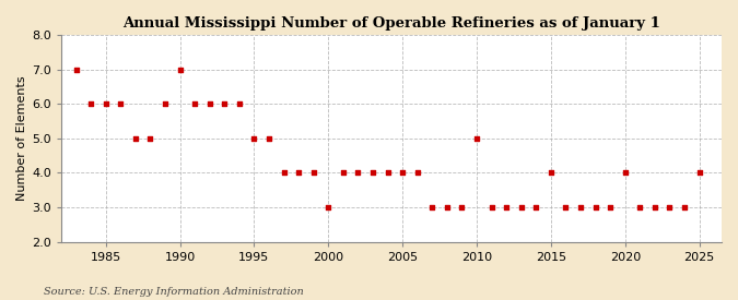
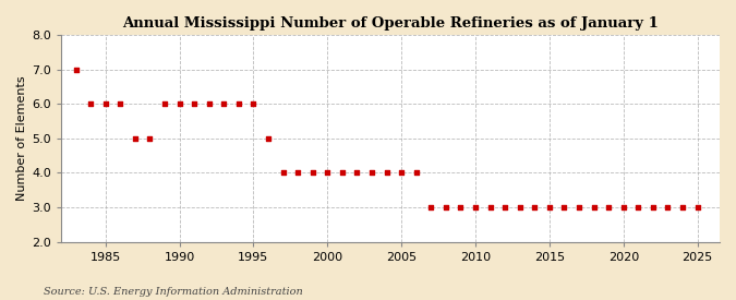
1990: 7 -> 6
1995: 5 -> 6
2000: 3 -> 4
2010: 5 -> 3
2015: 4 -> 3
2020: 4 -> 3
2025: 4 -> 3
